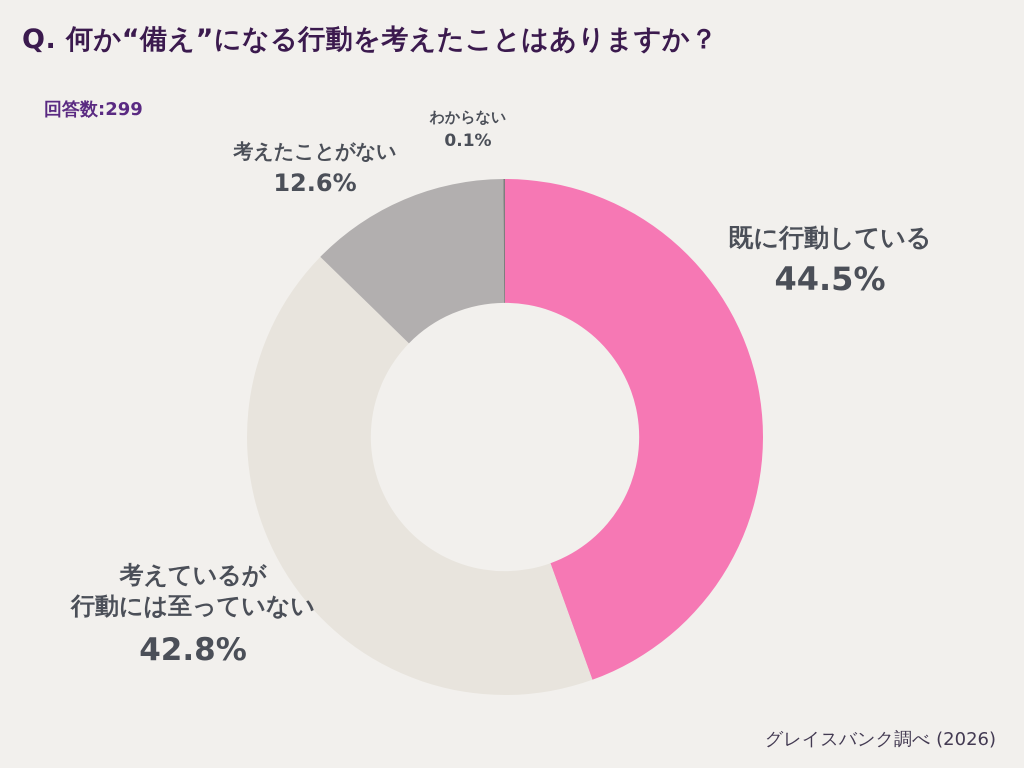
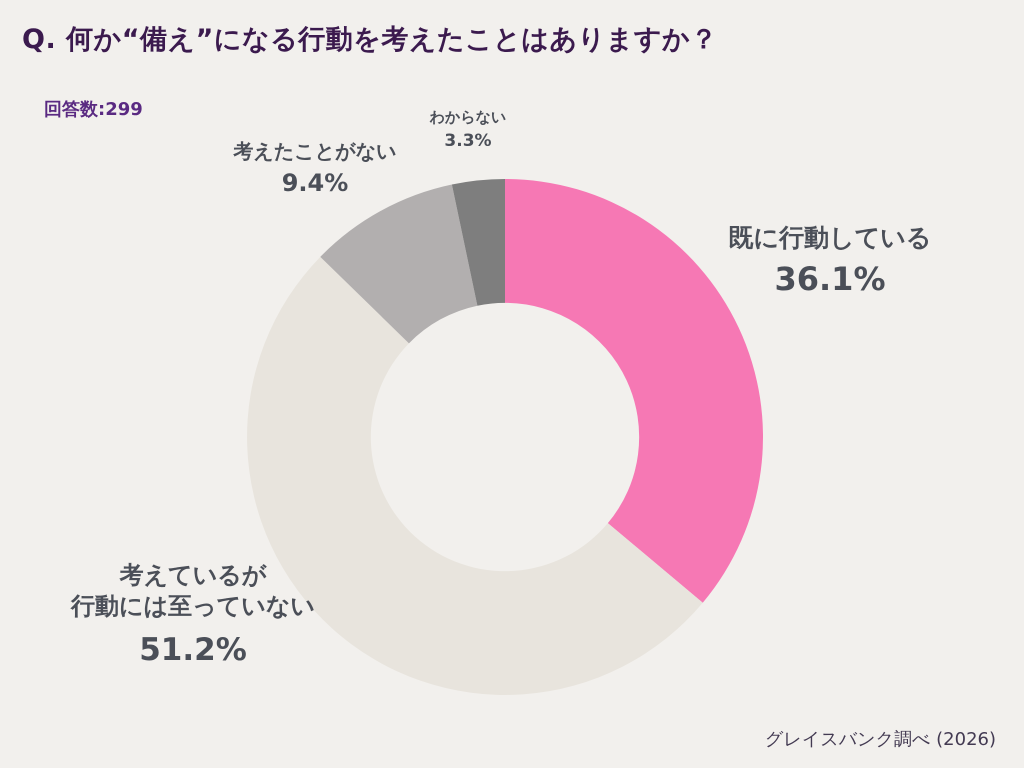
既に行動している: 44.5% -> 36.1%
考えているが 行動には至っていない: 42.8% -> 51.2%
考えたことがない: 12.6% -> 9.4%
わからない: 0.1% -> 3.3%
